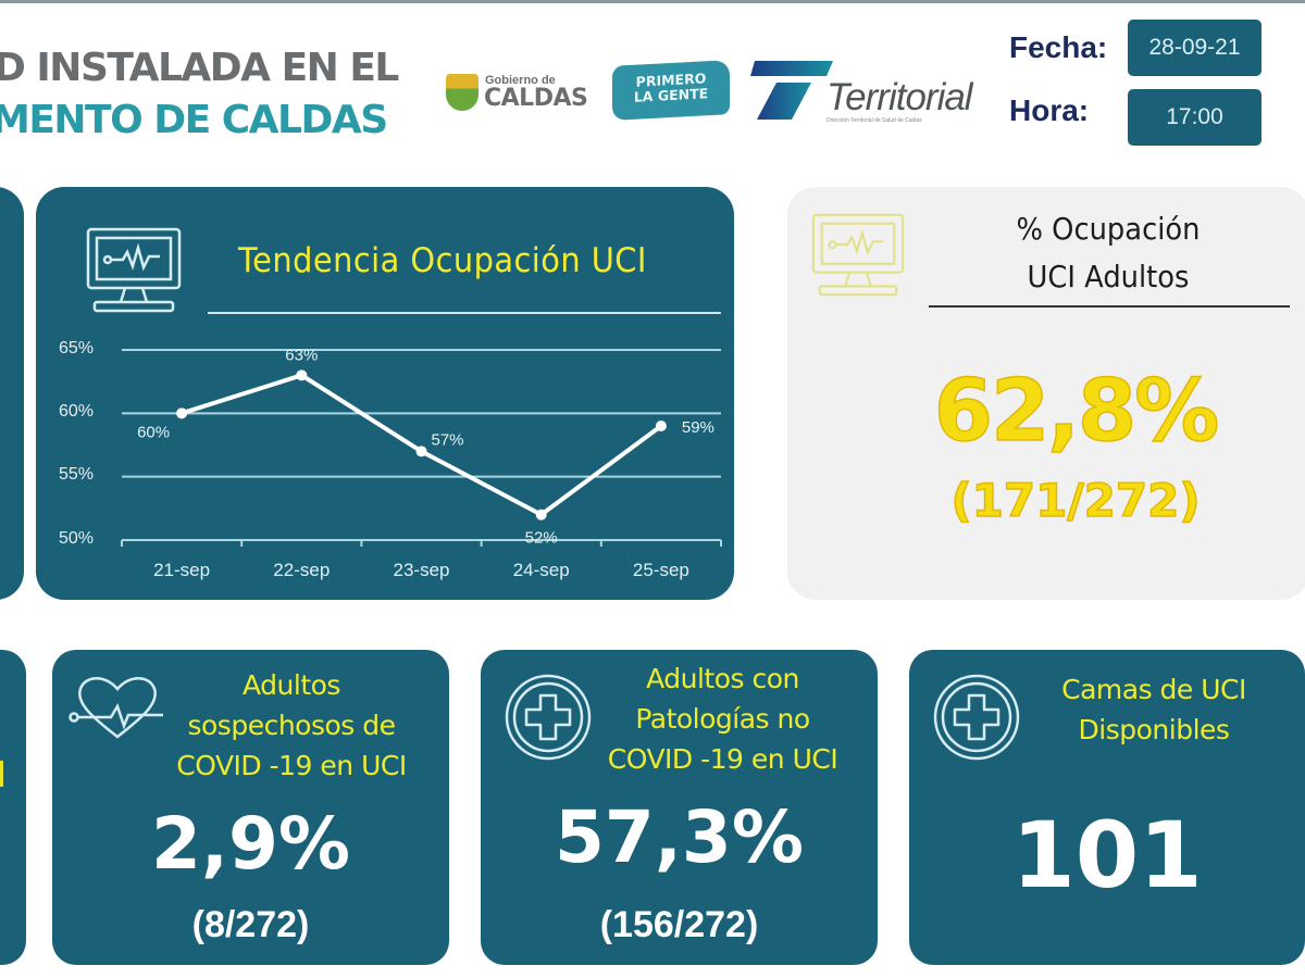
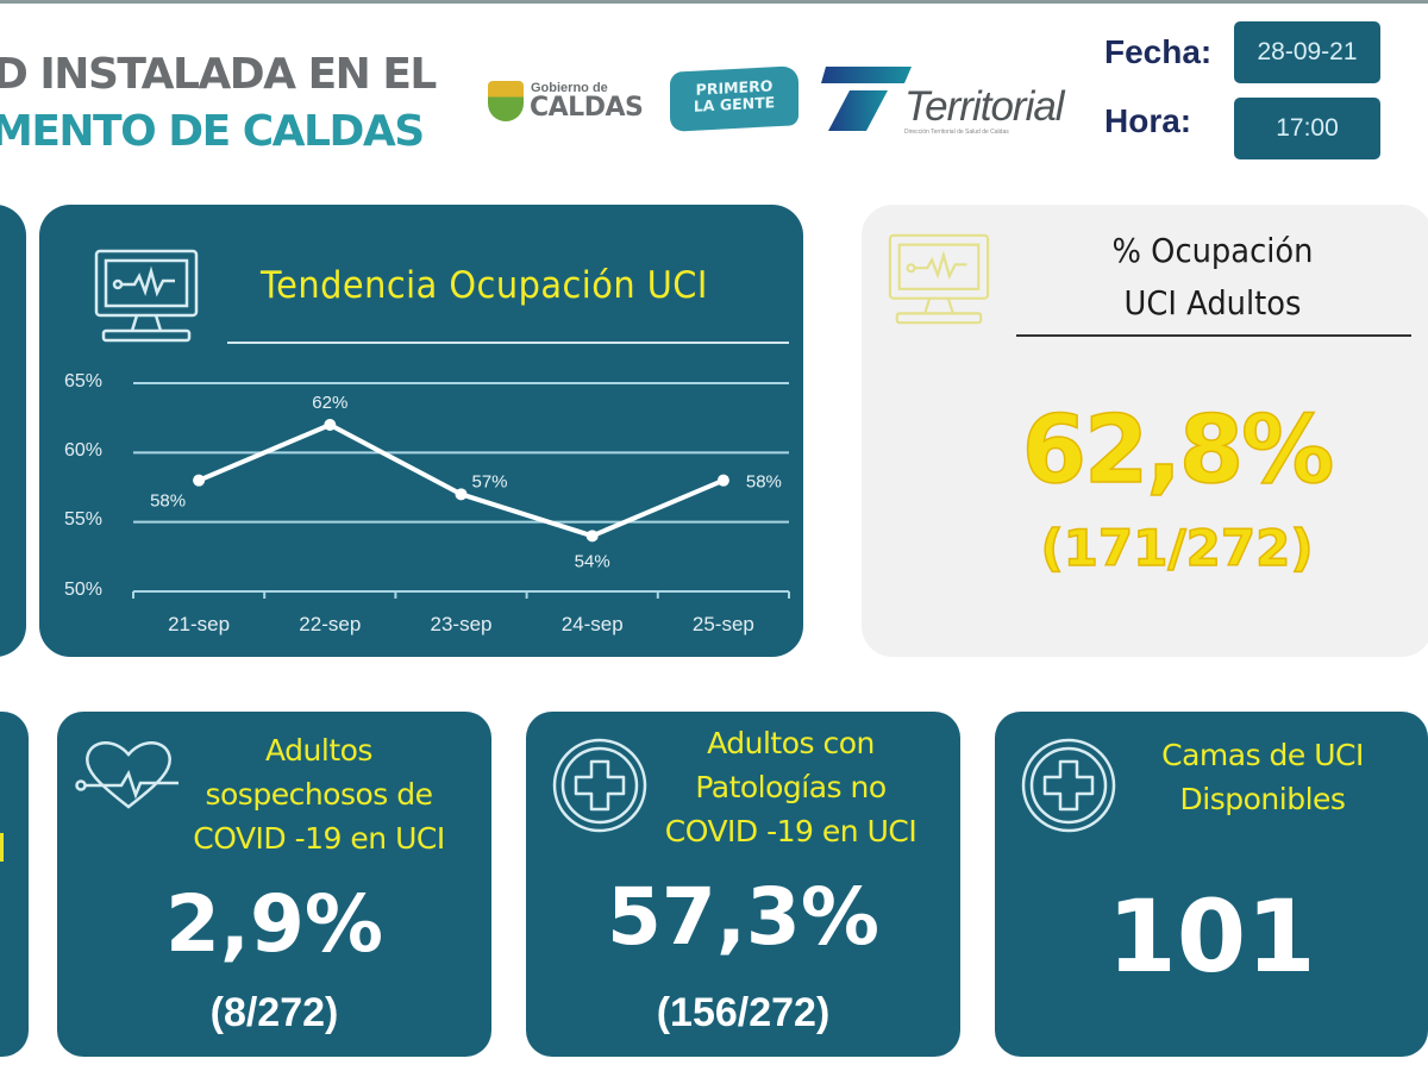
21-sep: 60% -> 58%
22-sep: 63% -> 62%
24-sep: 52% -> 54%
25-sep: 59% -> 58%
